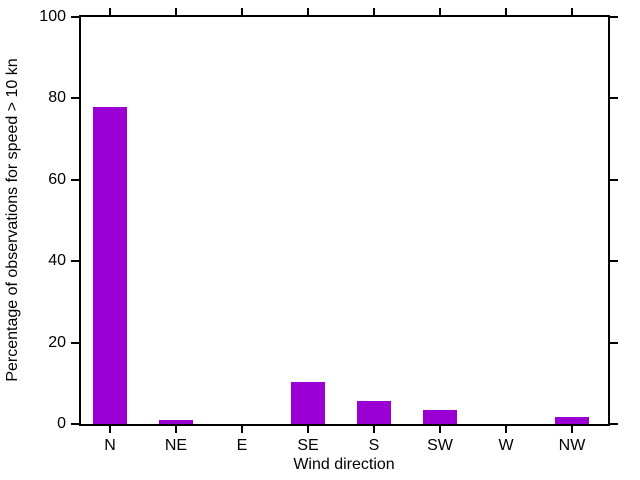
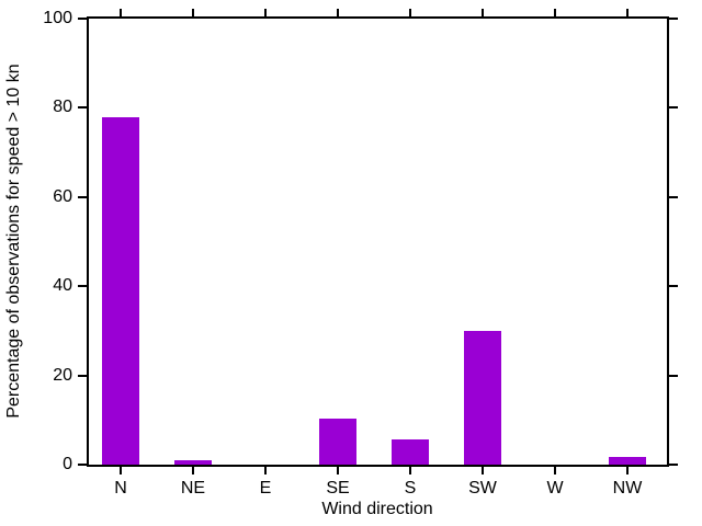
SW: 4 -> 30
